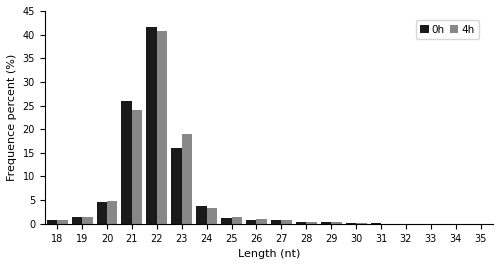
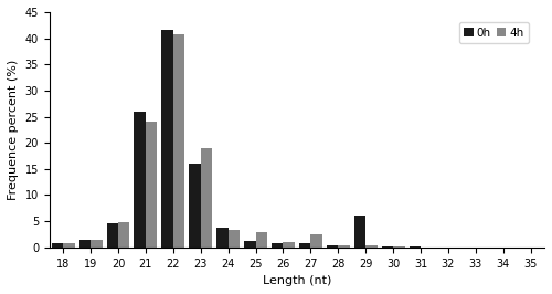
4h/25: 1.4 -> 3.0
4h/27: 0.8 -> 2.5
0h/29: 0.3 -> 6.0
